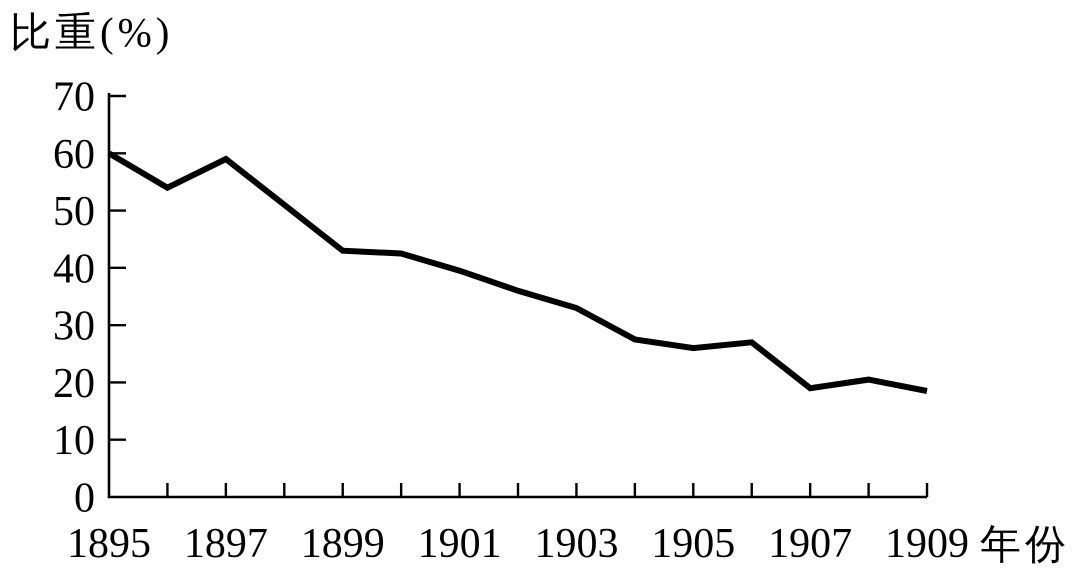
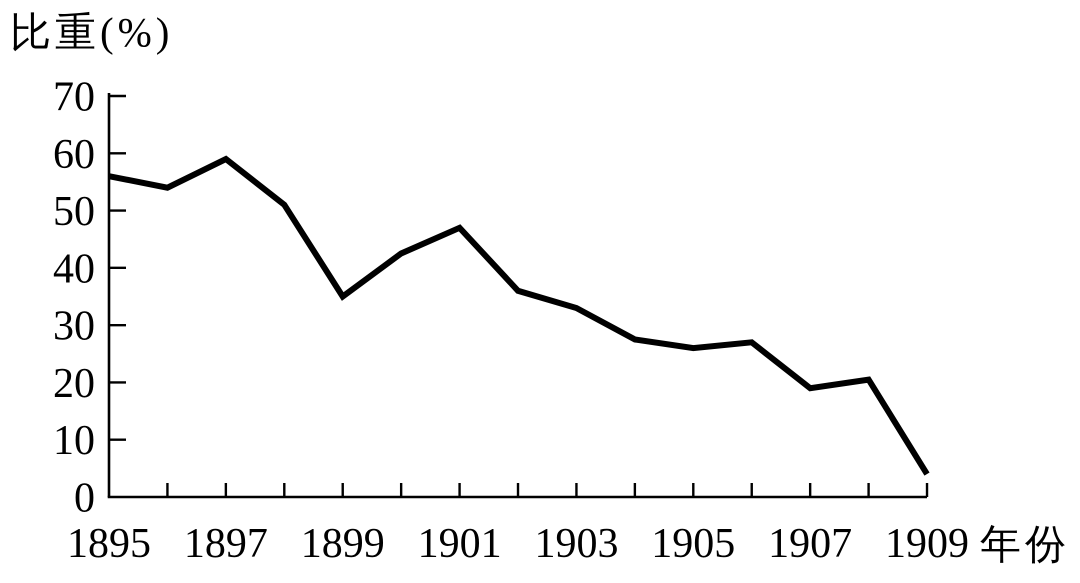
1895: 60 -> 56
1899: 43 -> 35
1901: 40 -> 47
1909: 18 -> 4
